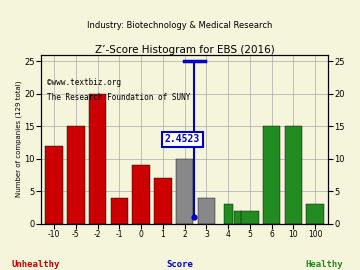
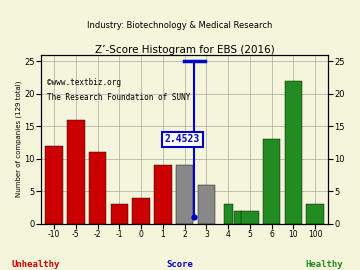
-5: 15 -> 16
-2: 20 -> 11
-1: 4 -> 3
0: 9 -> 4
1: 7 -> 9
2: 10 -> 9
3: 4 -> 6
6: 15 -> 13
10: 15 -> 22
